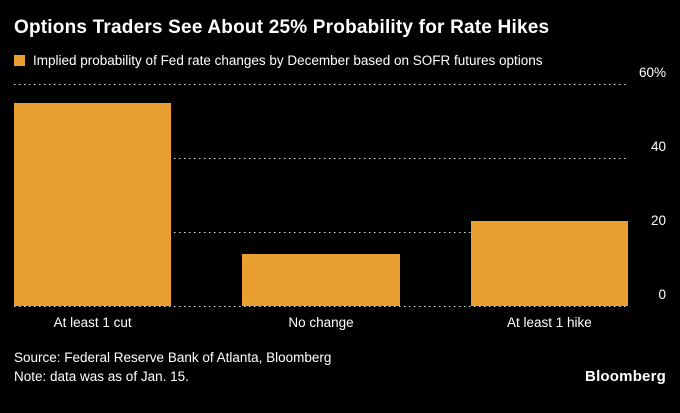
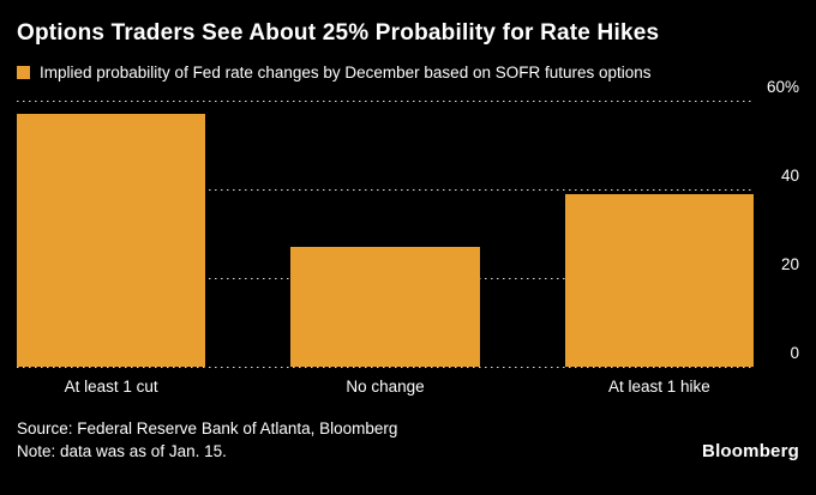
At least 1 cut: 55% -> 57%
No change: 14% -> 27%
At least 1 hike: 23% -> 39%
